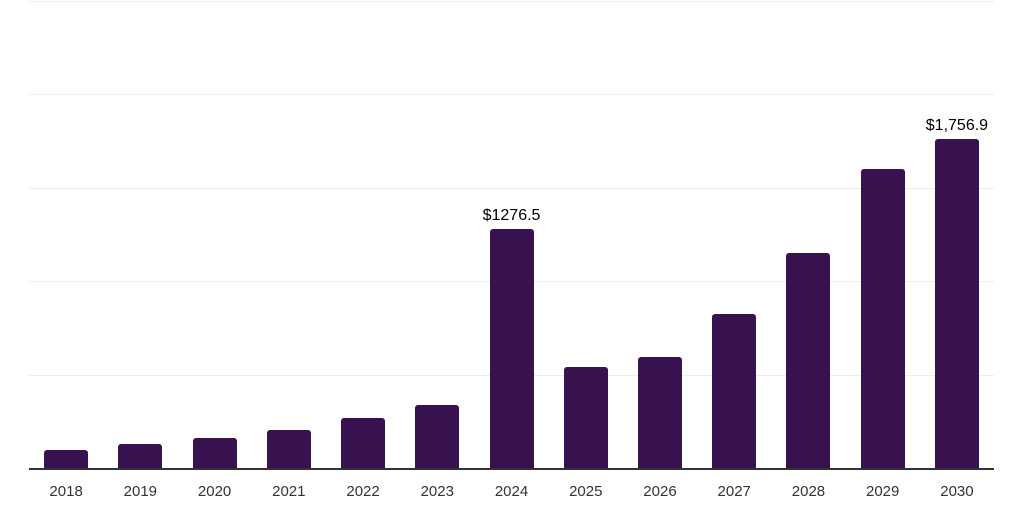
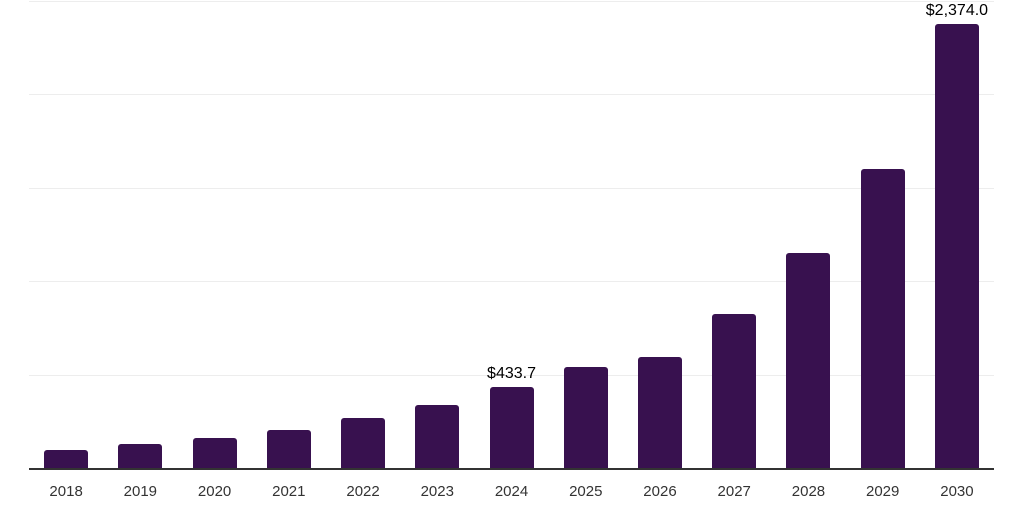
2024: $1276.5 -> $433.7
2030: $1,756.9 -> $2,374.0
